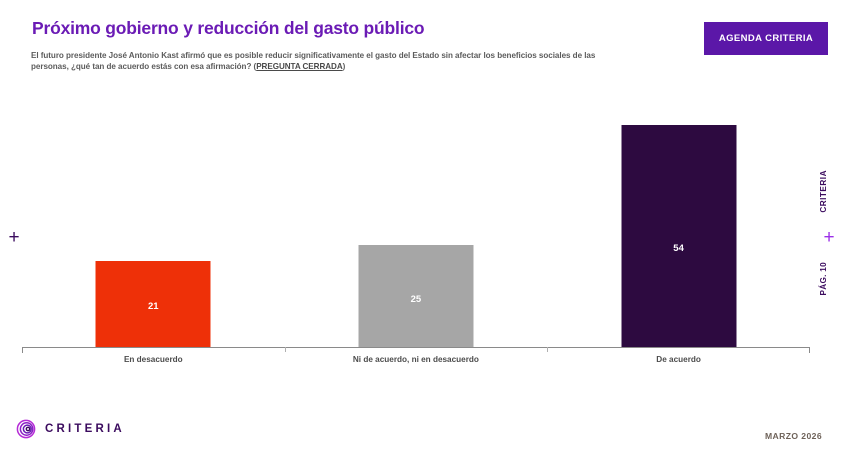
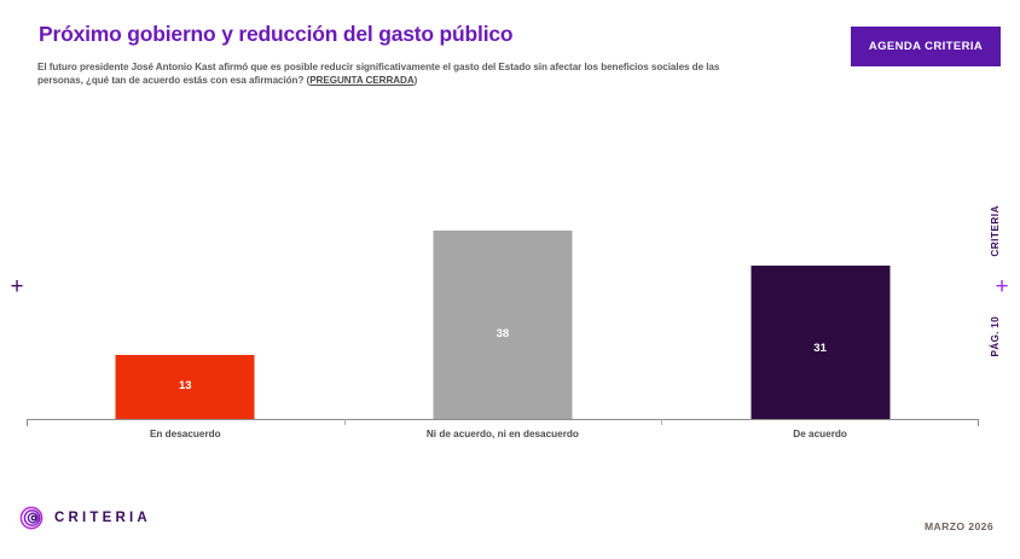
En desacuerdo: 21 -> 13
Ni de acuerdo, ni en desacuerdo: 25 -> 38
De acuerdo: 54 -> 31
